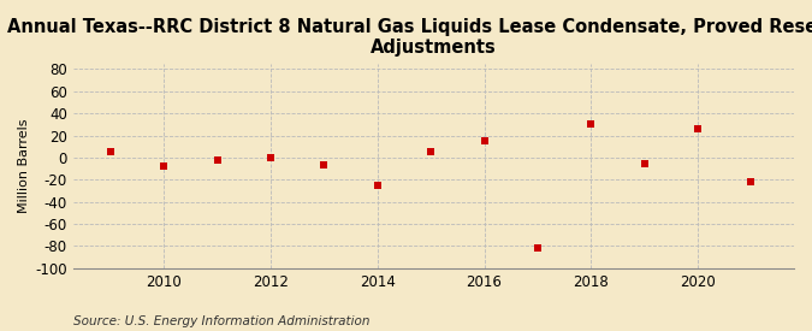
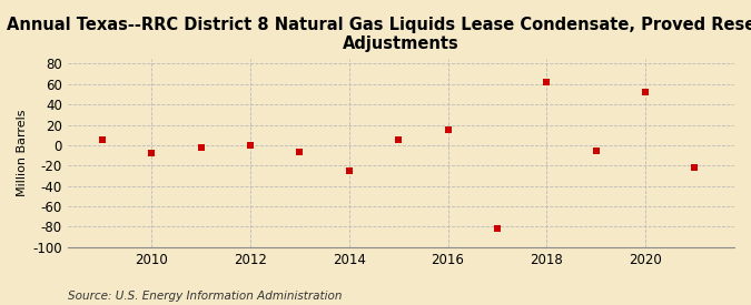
2018: 30 -> 62
2020: 26 -> 52
